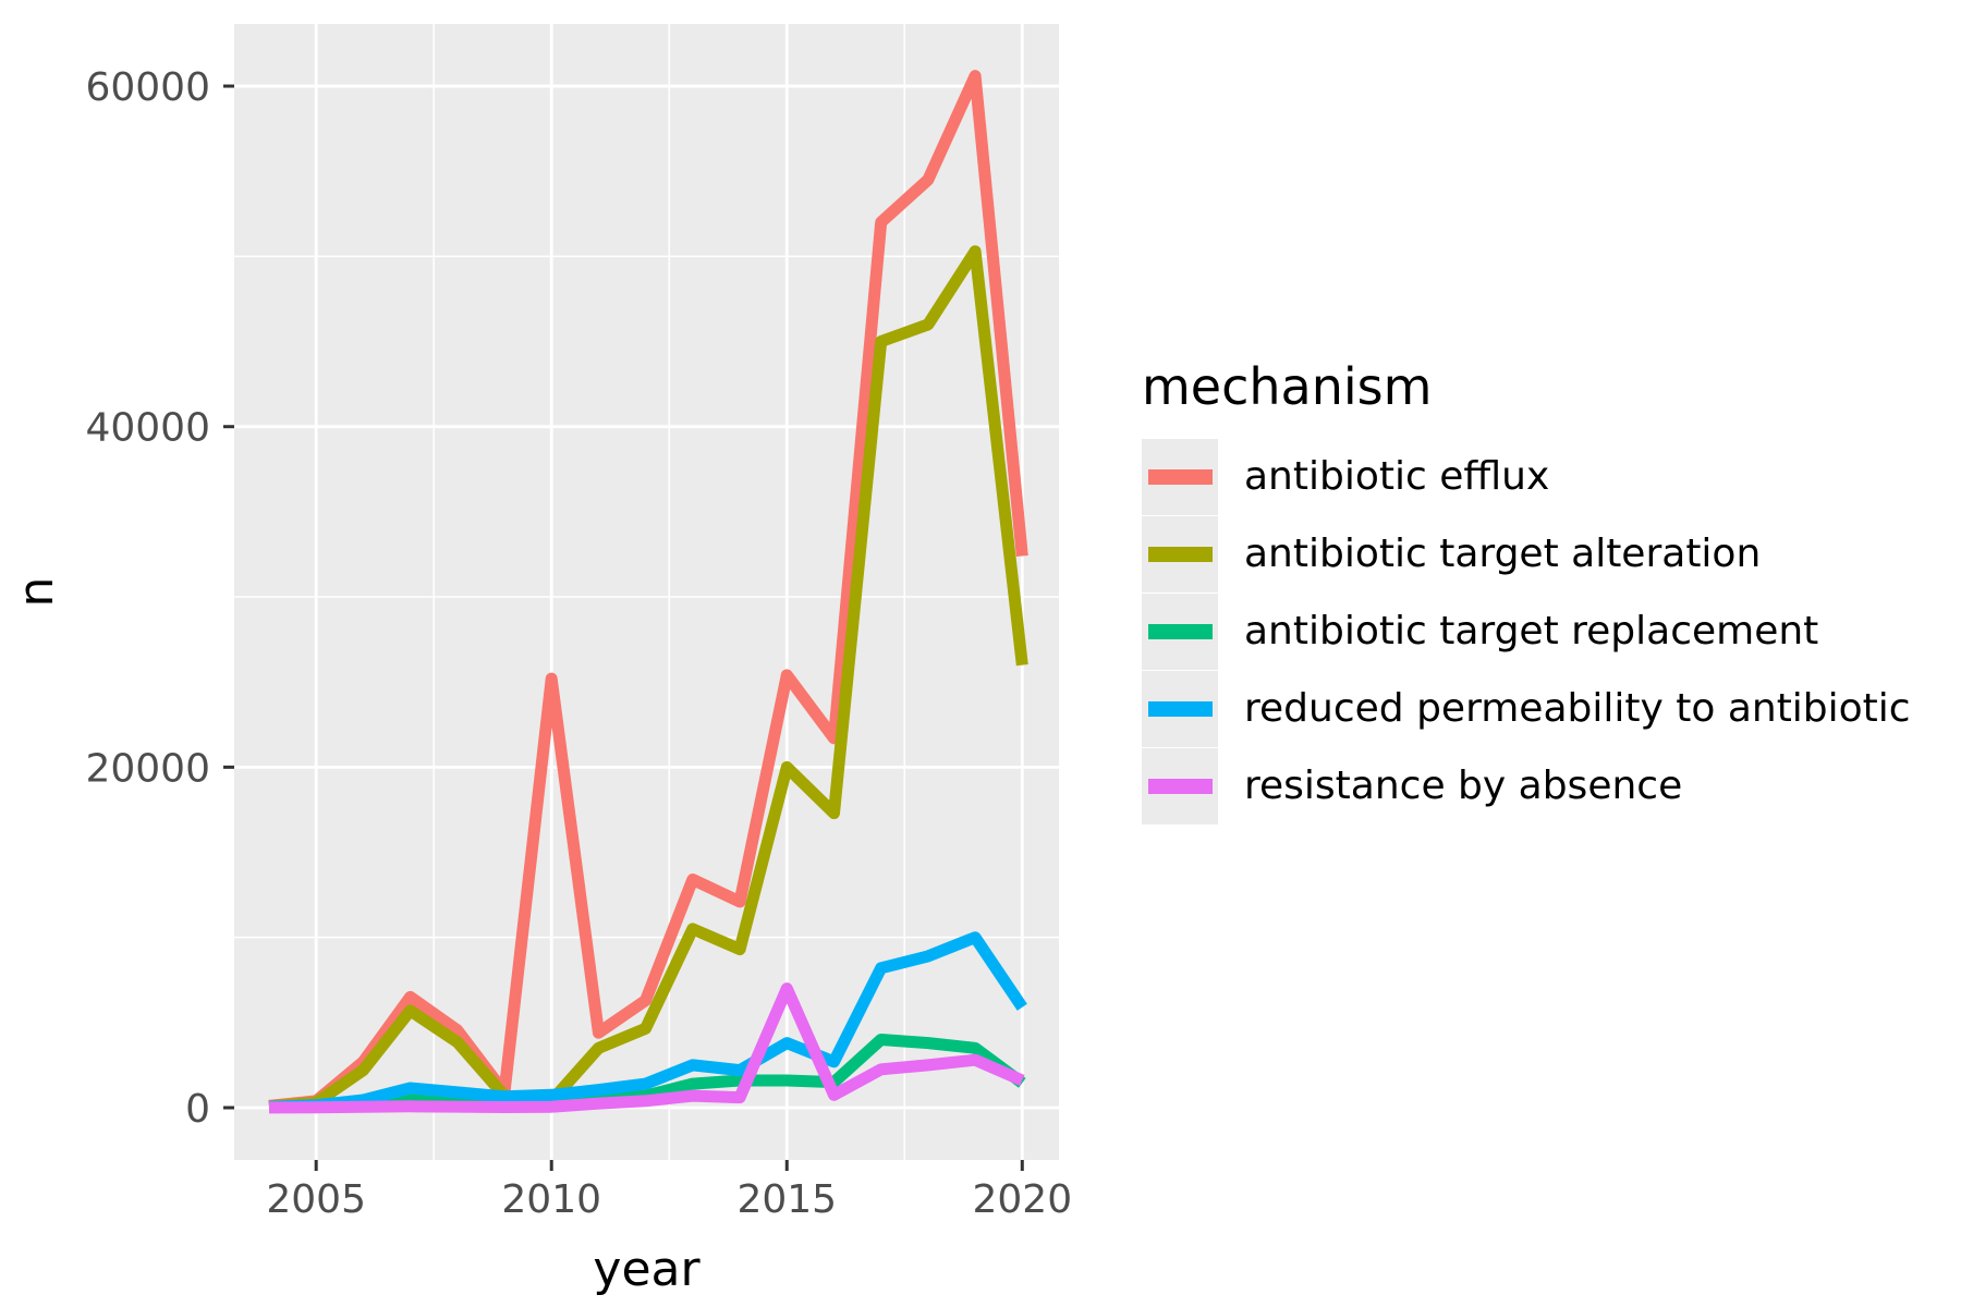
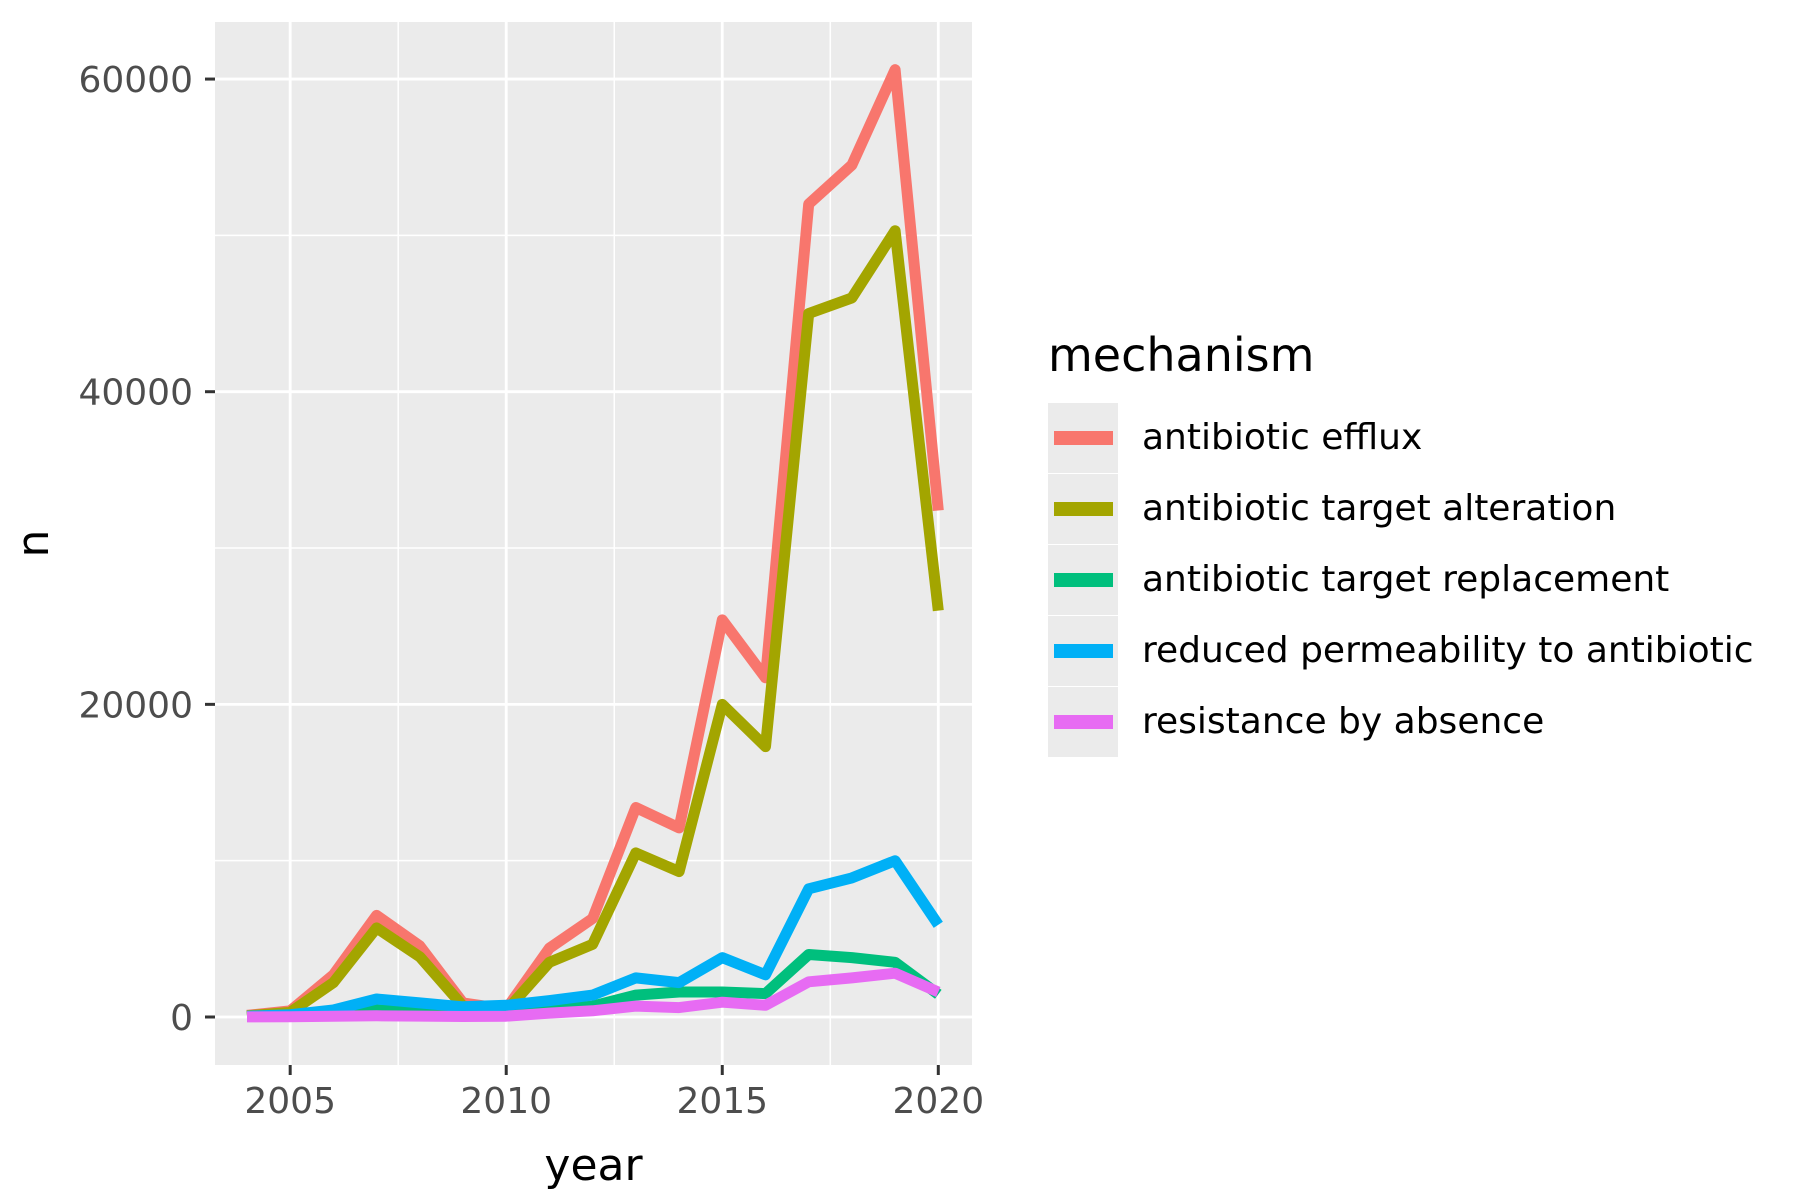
antibiotic efflux/2010: 25200 -> 500
resistance by absence/2015: 7000 -> 1000
